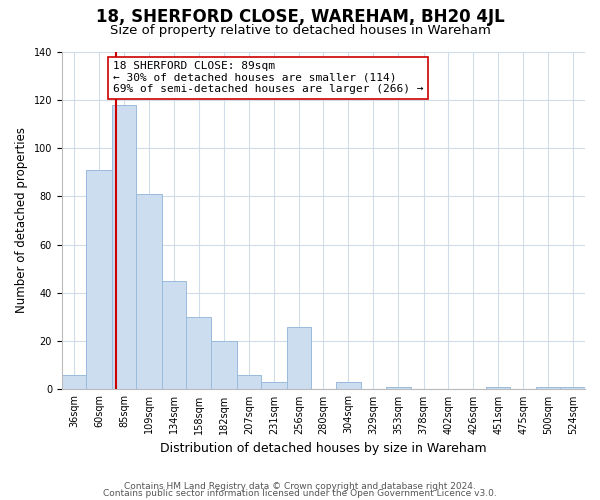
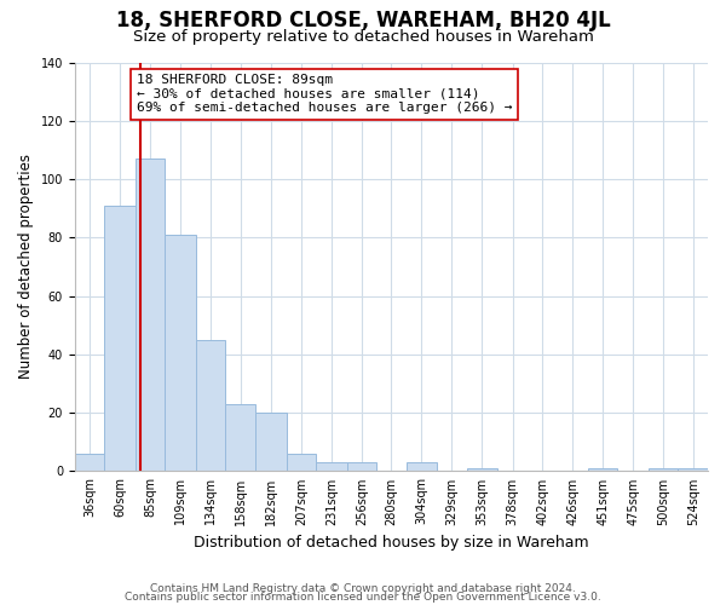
85sqm: 118 -> 107
158sqm: 30 -> 23
256sqm: 26 -> 3
